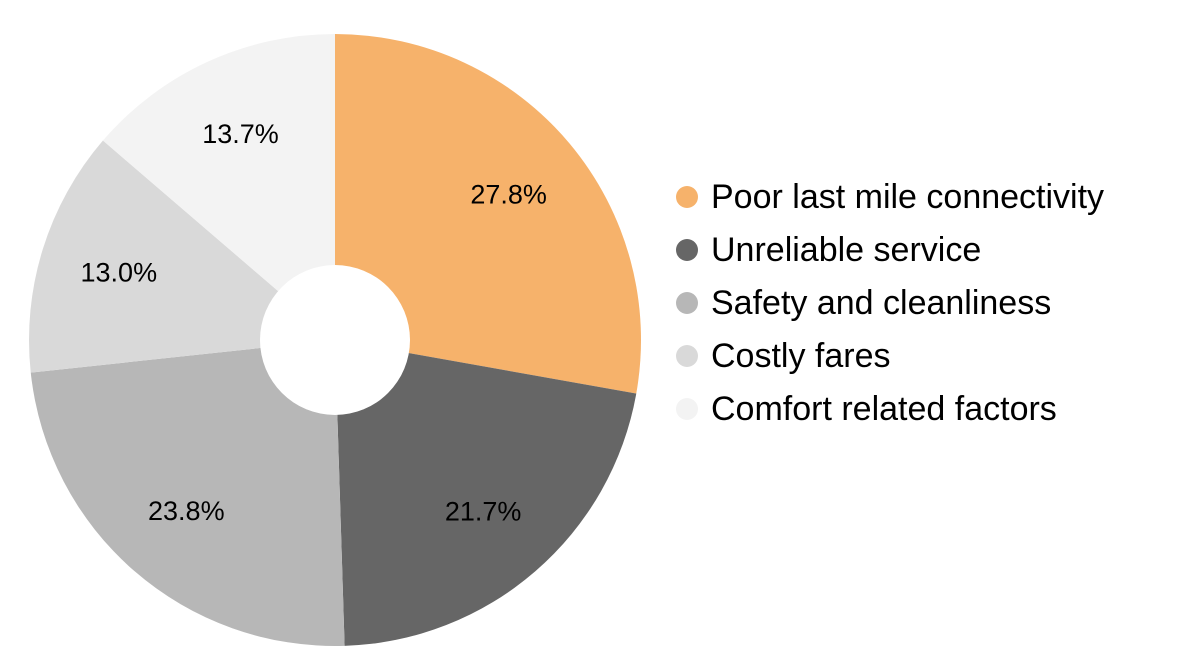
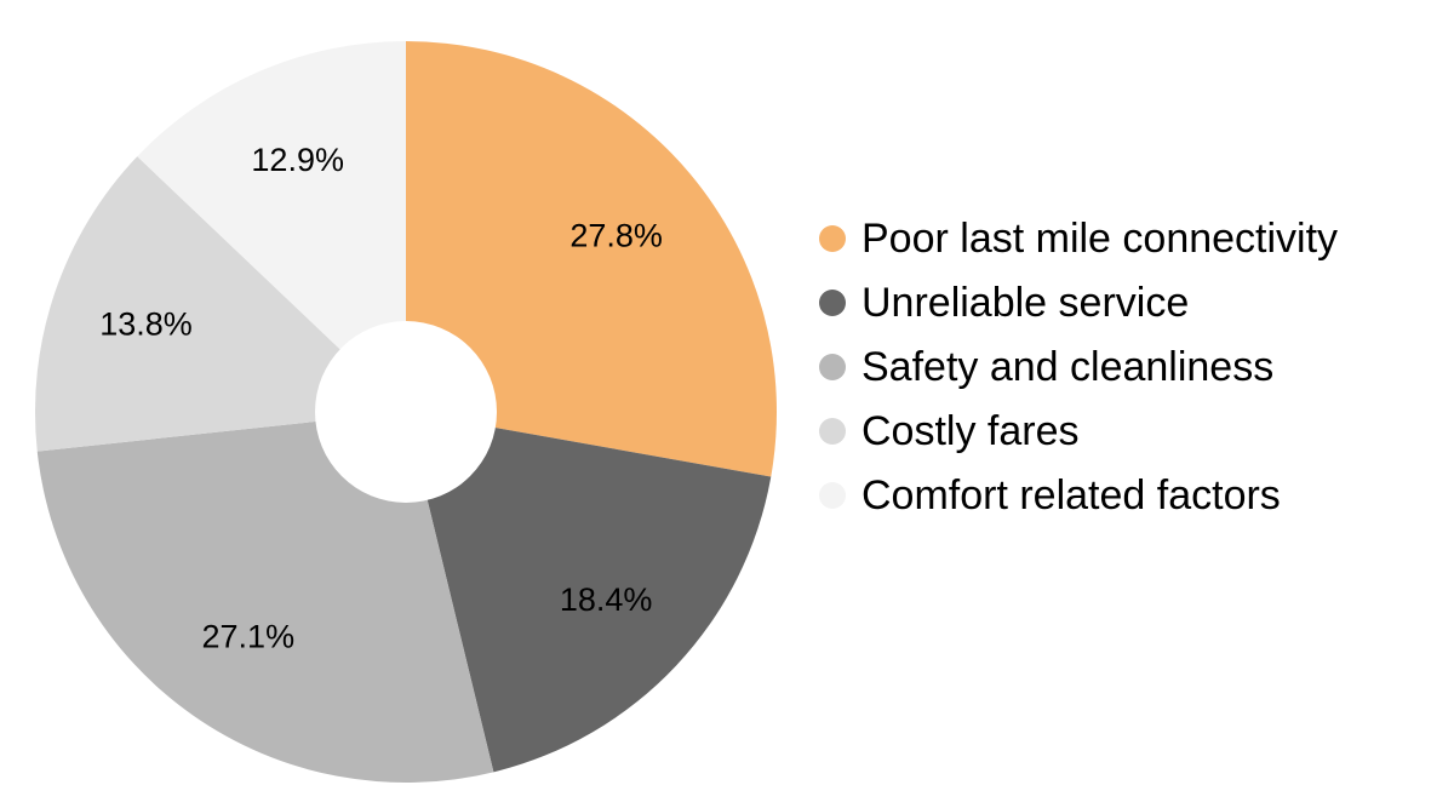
Unreliable service: 21.7% -> 18.4%
Safety and cleanliness: 23.8% -> 27.1%
Costly fares: 13.0% -> 13.8%
Comfort related factors: 13.7% -> 12.9%
